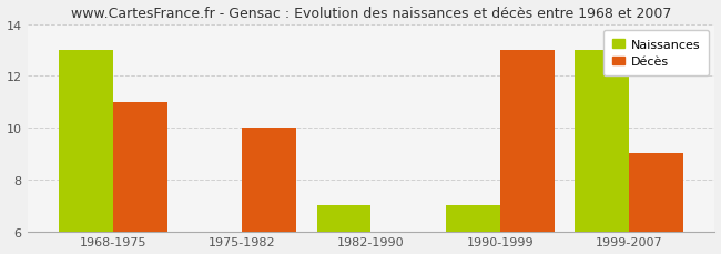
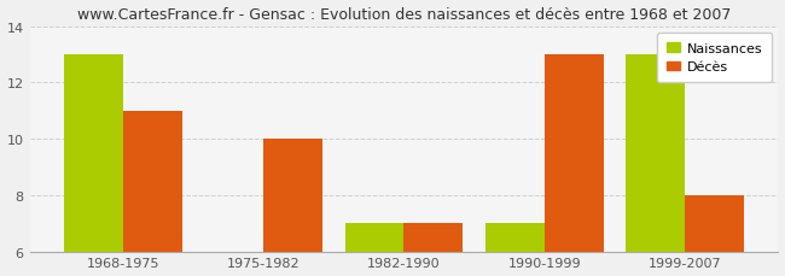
Décès/1982-1990: 6 -> 7
Décès/1999-2007: 9 -> 8
